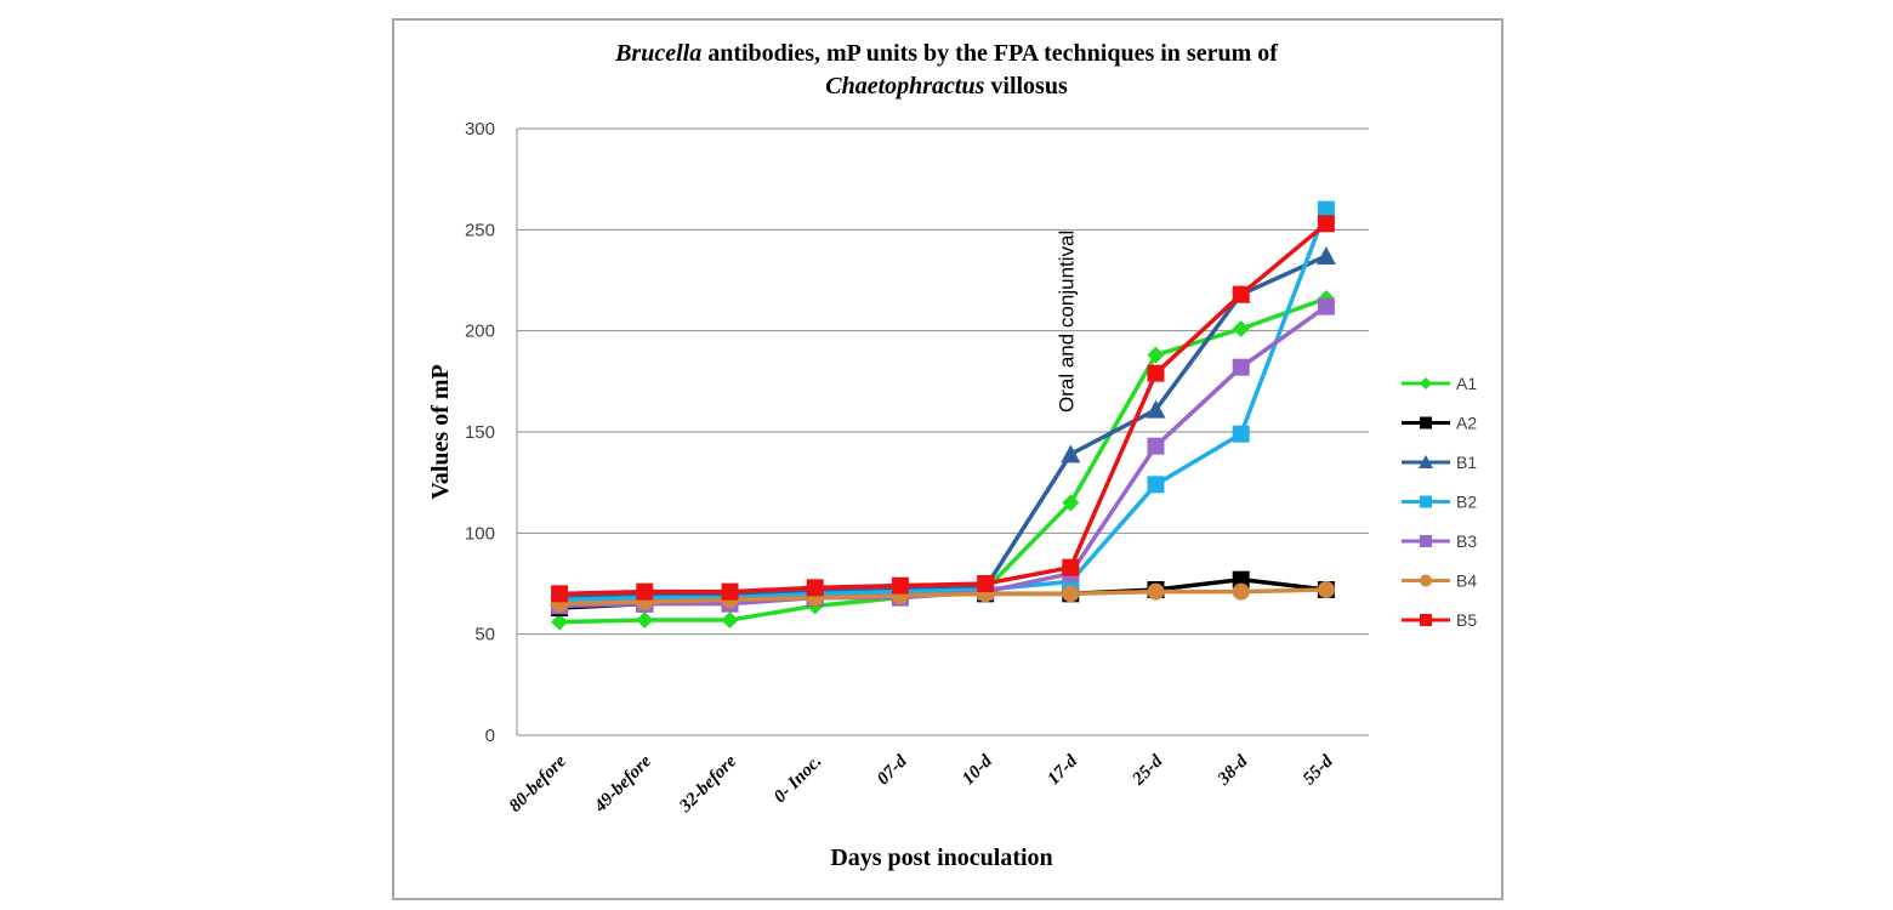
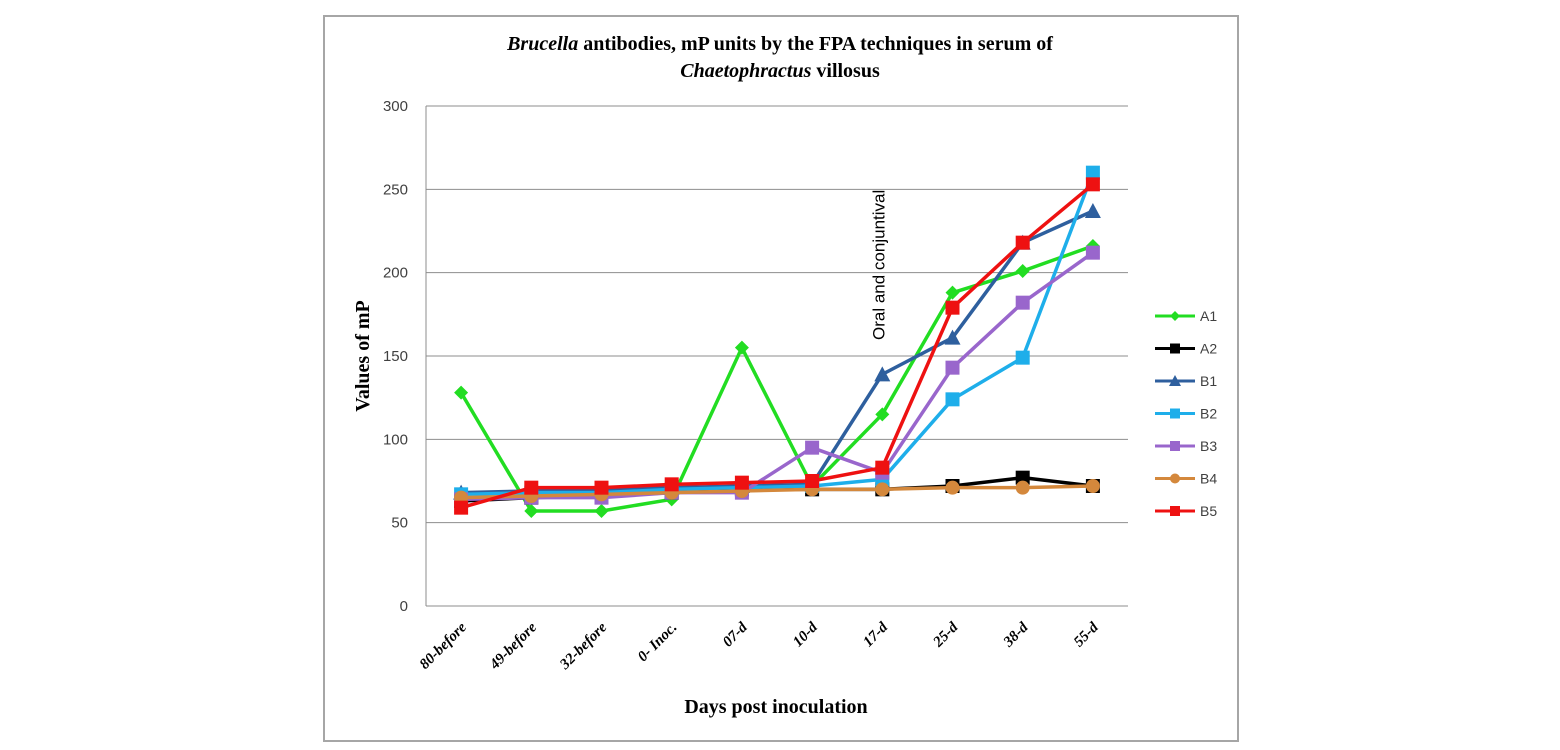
A1/80-before: 56 -> 128
B5/80-before: 70 -> 59
A1/07-d: 68 -> 155
B3/10-d: 71 -> 95
